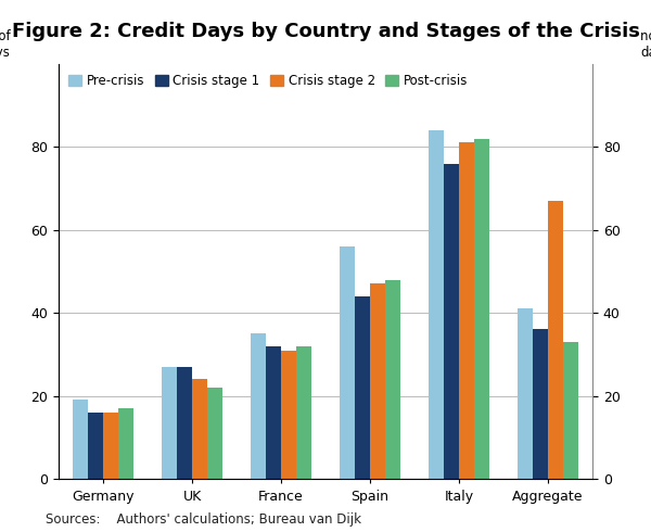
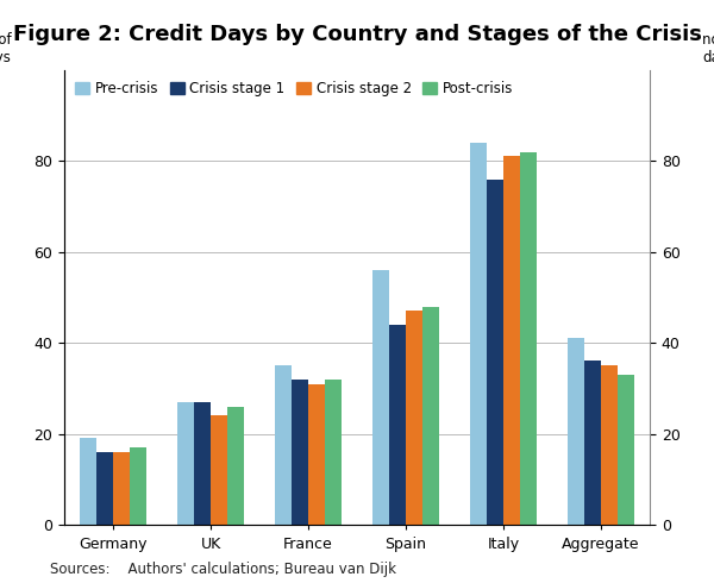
Post-crisis/UK: 22 -> 26
Crisis stage 2/Aggregate: 67 -> 35
